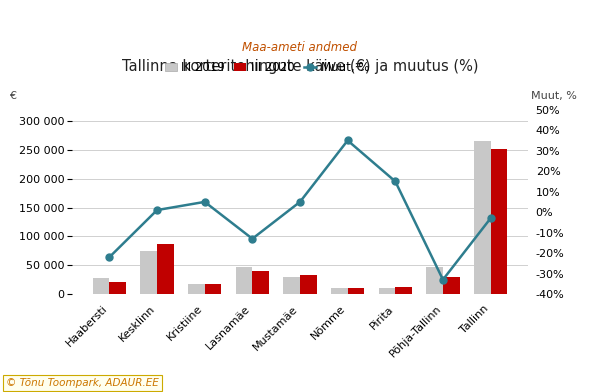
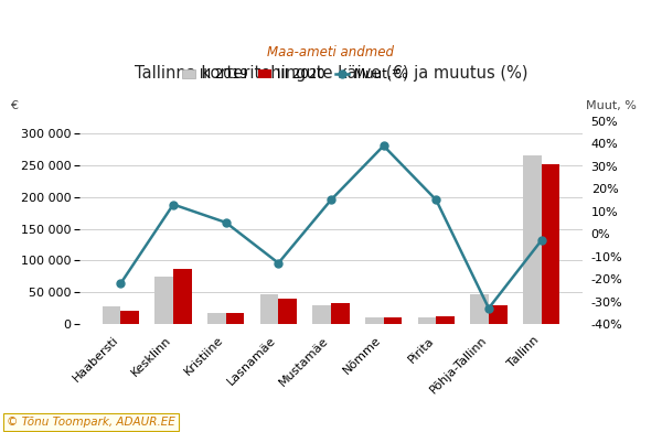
Muut, %/Kesklinn: 1% -> 13%
Muut, %/Mustamäe: 5% -> 15%
Muut, %/Nõmme: 35% -> 39%
